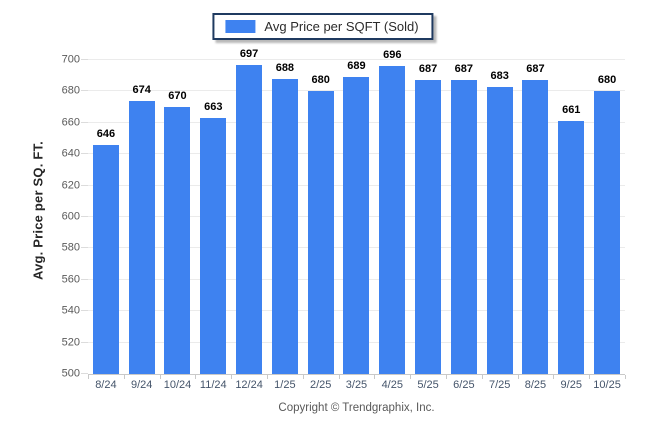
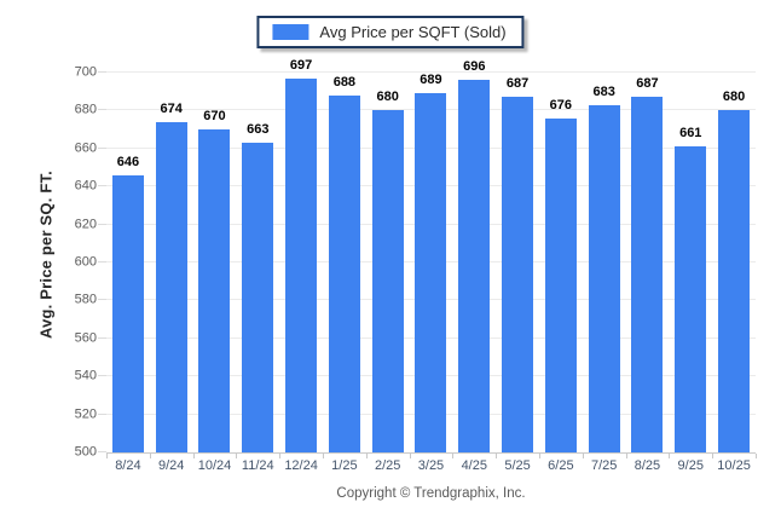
6/25: 687 -> 676
